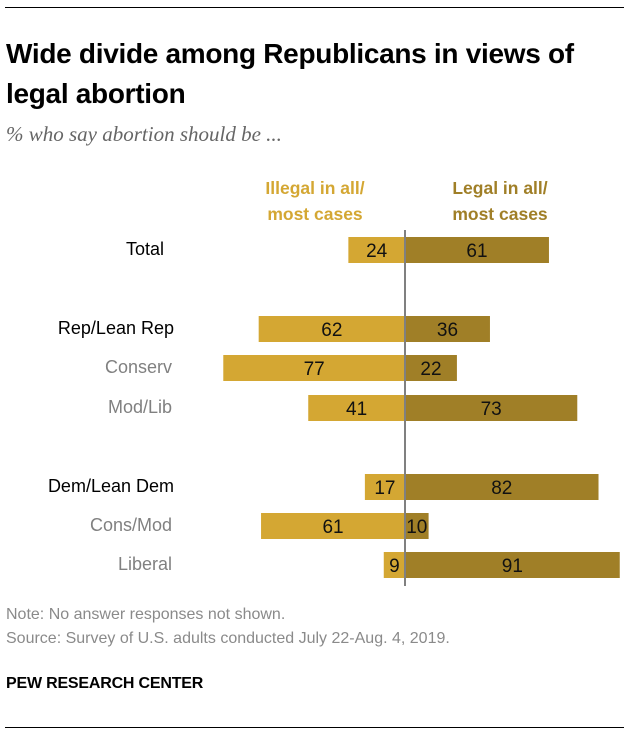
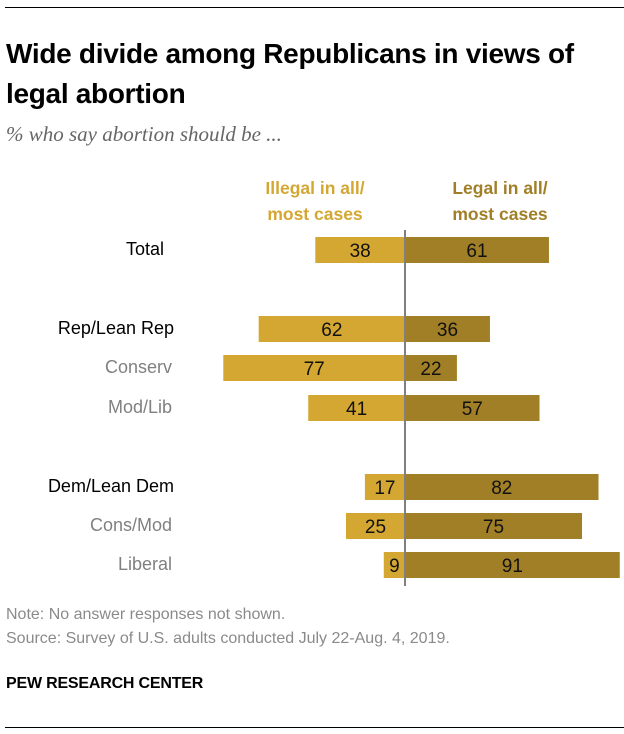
Illegal in all/ most cases/Total: 24 -> 38
Legal in all/ most cases/Mod/Lib: 73 -> 57
Illegal in all/ most cases/Cons/Mod: 61 -> 25
Legal in all/ most cases/Cons/Mod: 10 -> 75
